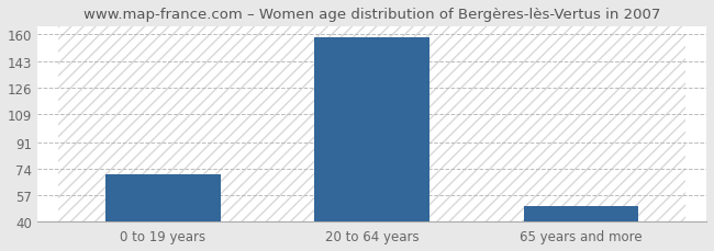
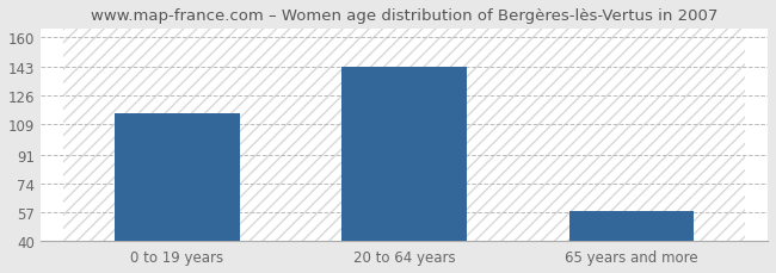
0 to 19 years: 70 -> 115
20 to 64 years: 158 -> 143
65 years and more: 50 -> 58
